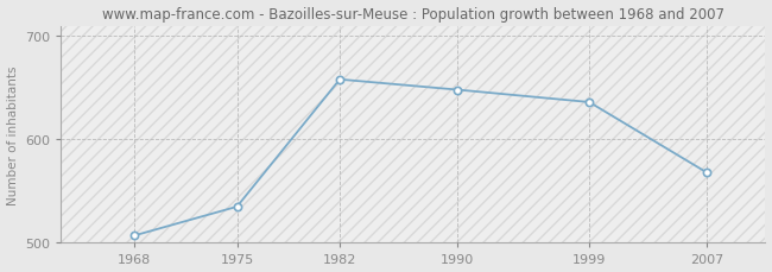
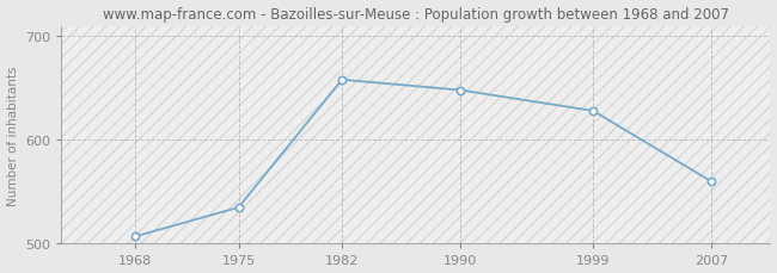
1999: 636 -> 628
2007: 568 -> 560
